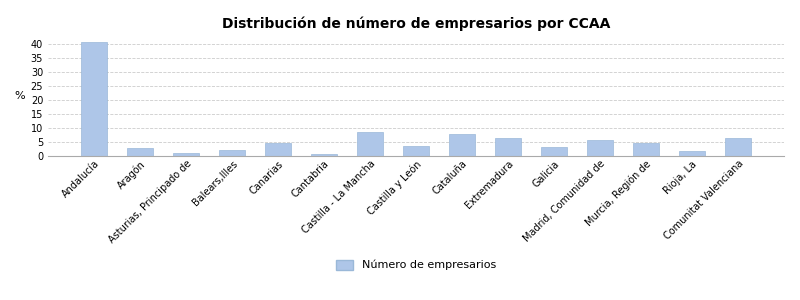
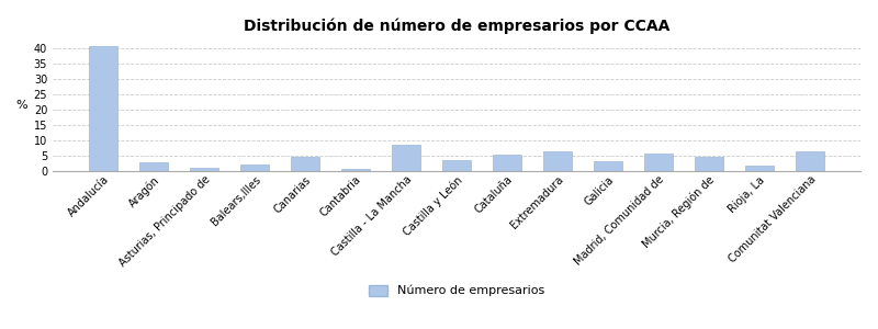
Cataluña: 7.8 -> 5.5
